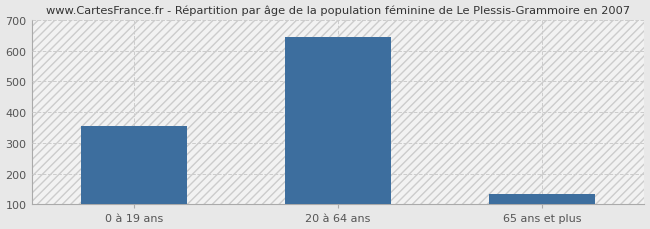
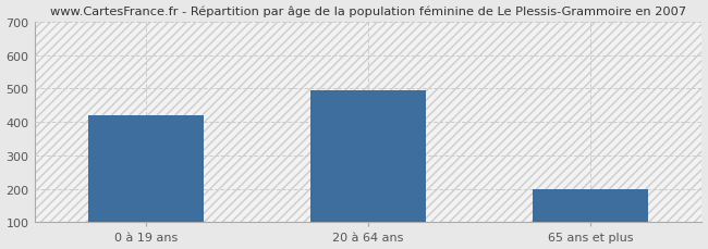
0 à 19 ans: 355 -> 420
20 à 64 ans: 645 -> 495
65 ans et plus: 135 -> 200
